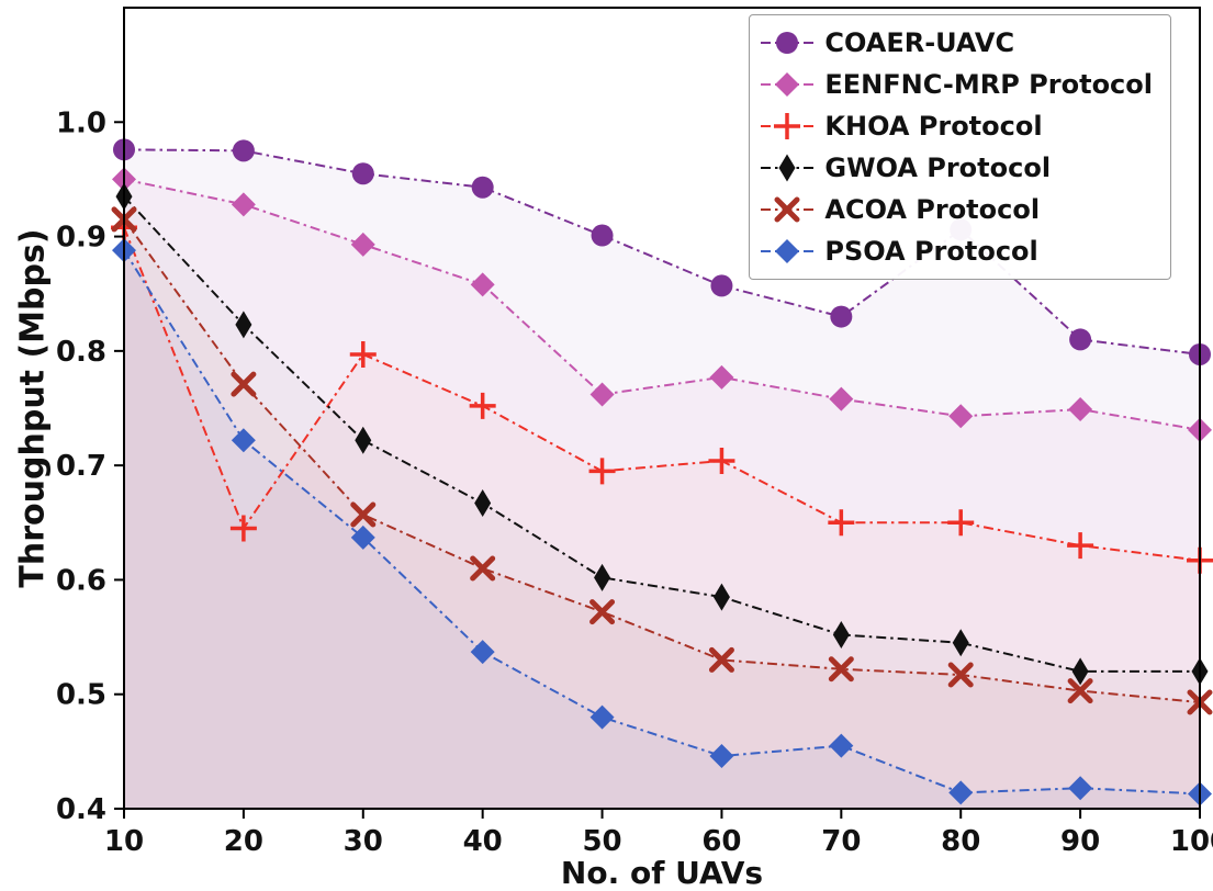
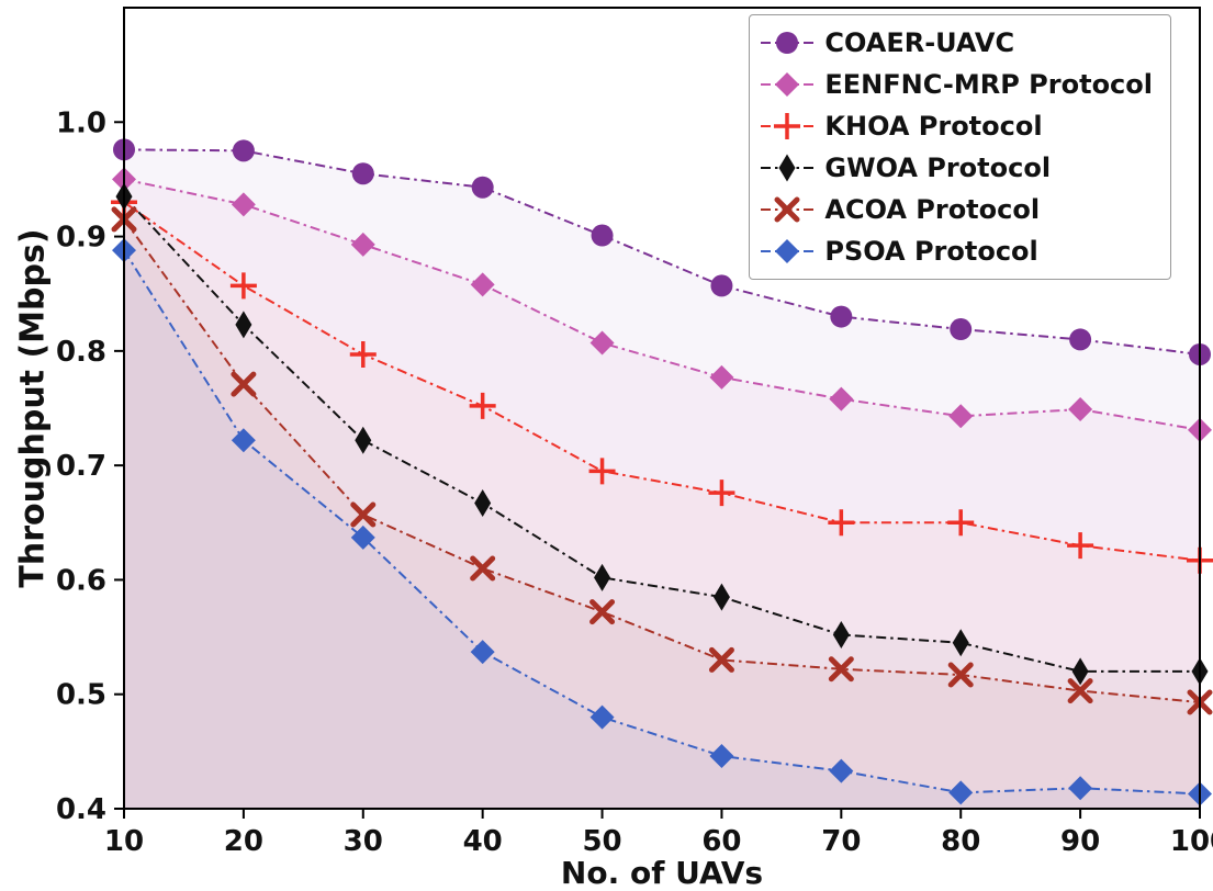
KHOA Protocol/10: 0.908 -> 0.930
KHOA Protocol/20: 0.645 -> 0.857
EENFNC-MRP Protocol/50: 0.762 -> 0.807
KHOA Protocol/60: 0.704 -> 0.676
PSOA Protocol/70: 0.455 -> 0.433
COAER-UAVC/80: 0.906 -> 0.819
